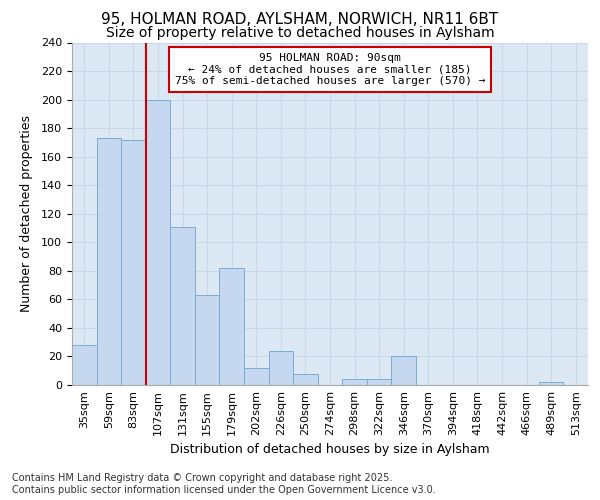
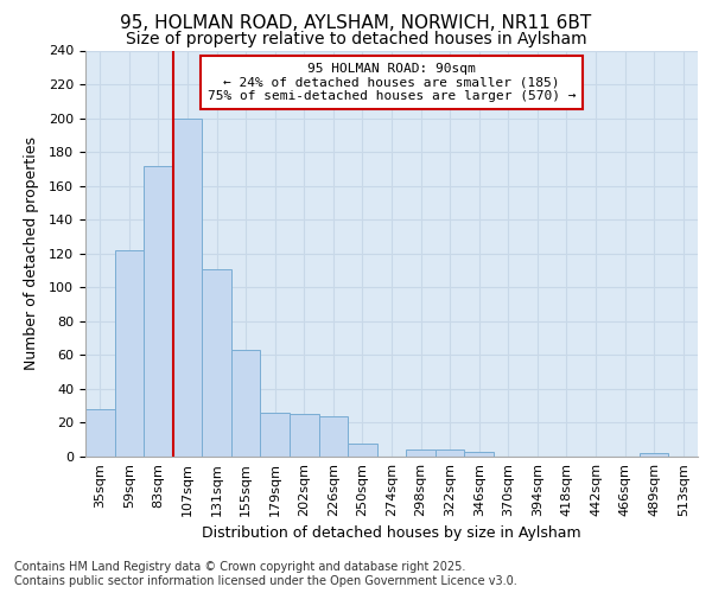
59sqm: 173 -> 122
179sqm: 82 -> 26
202sqm: 12 -> 25
346sqm: 20 -> 3
